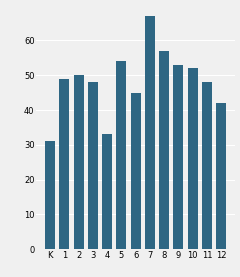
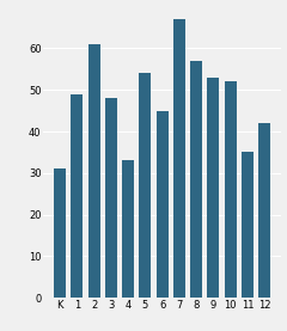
2: 50 -> 61
11: 48 -> 35
